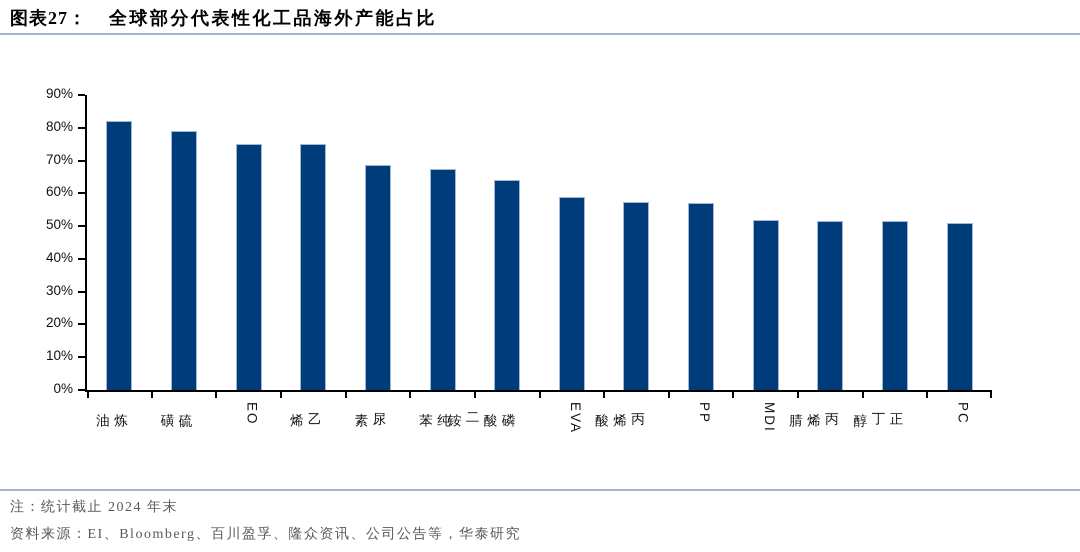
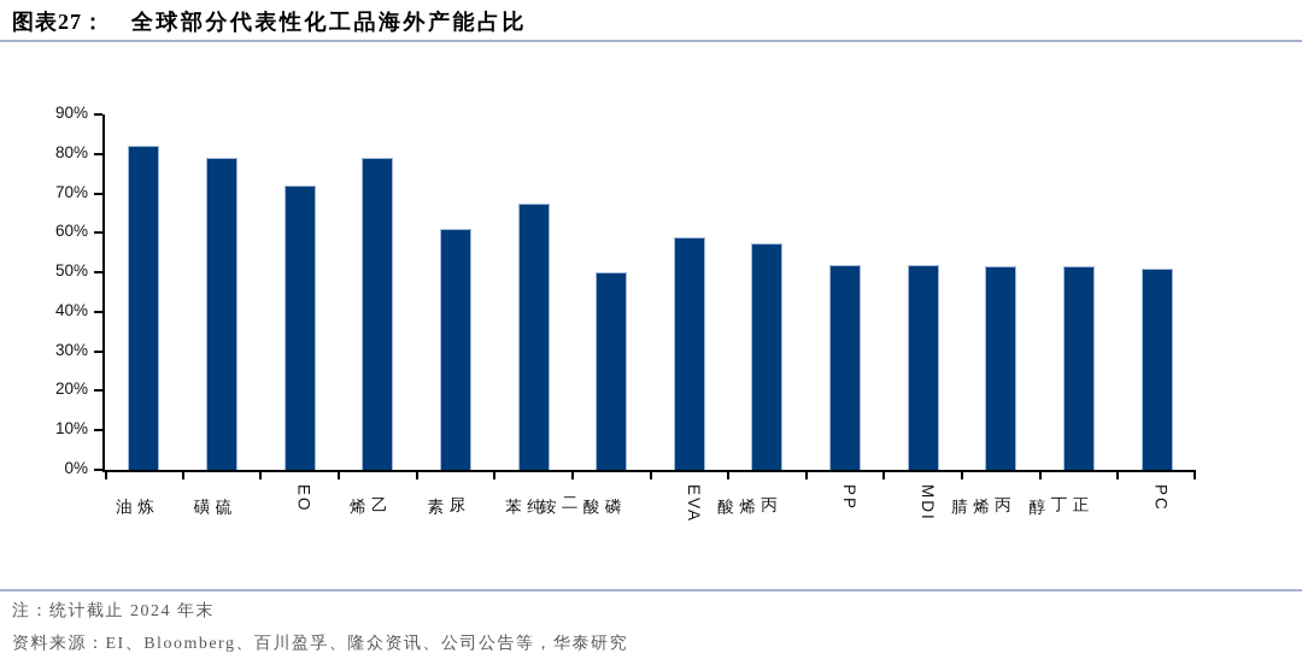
EO: 75% -> 72%
乙烯: 75% -> 79%
尿素: 68% -> 61%
磷酸二铵: 64% -> 50%
PP: 57% -> 52%
